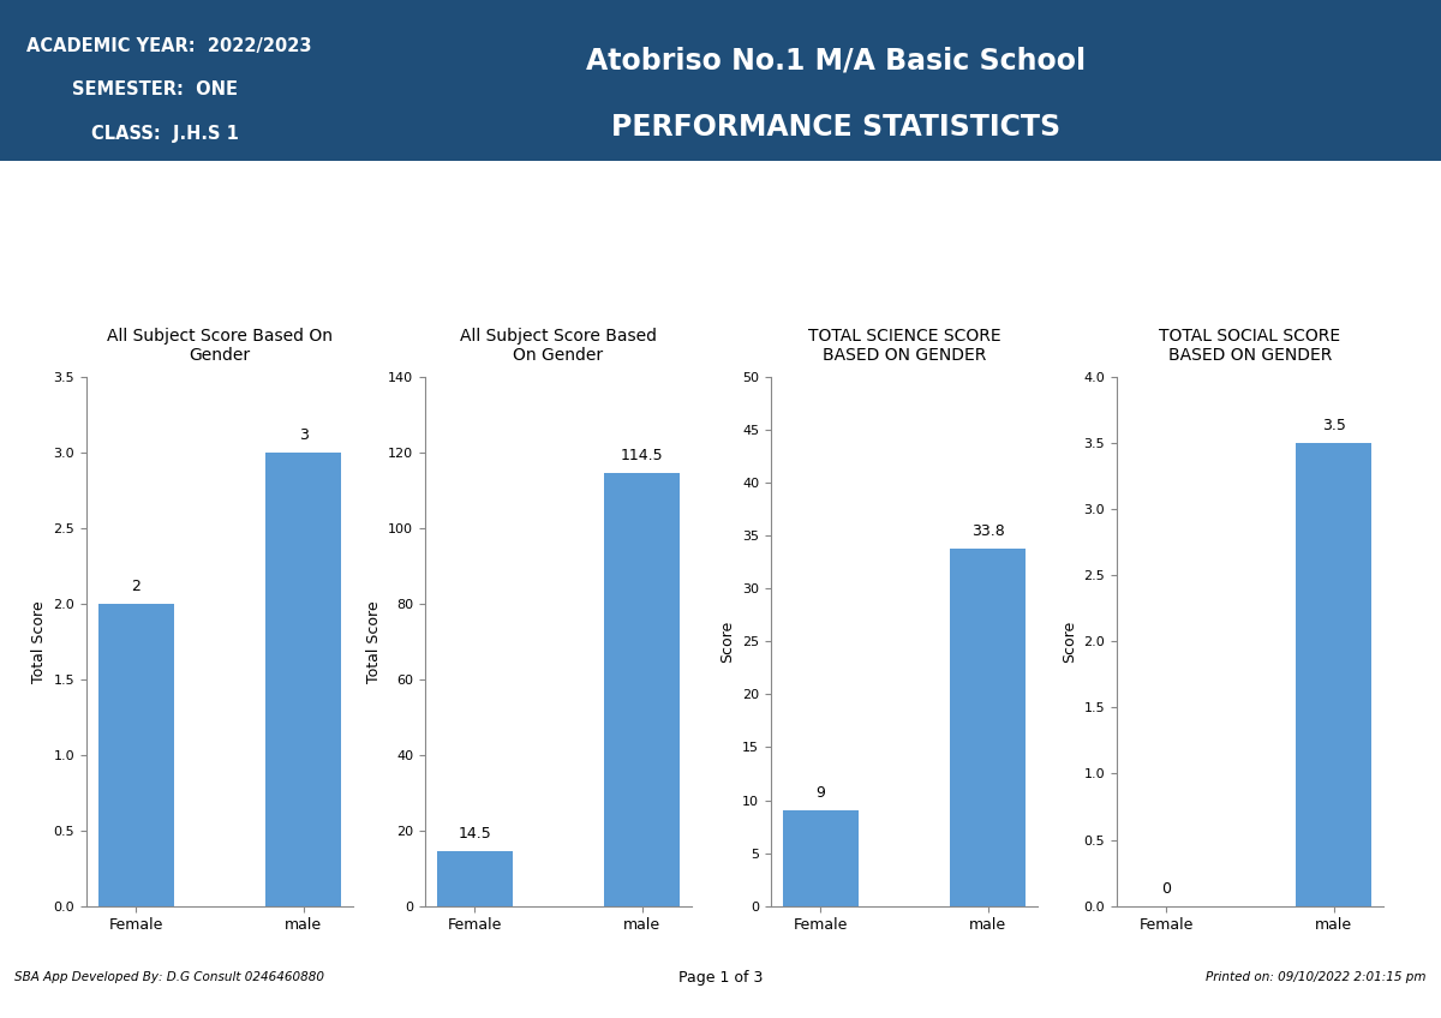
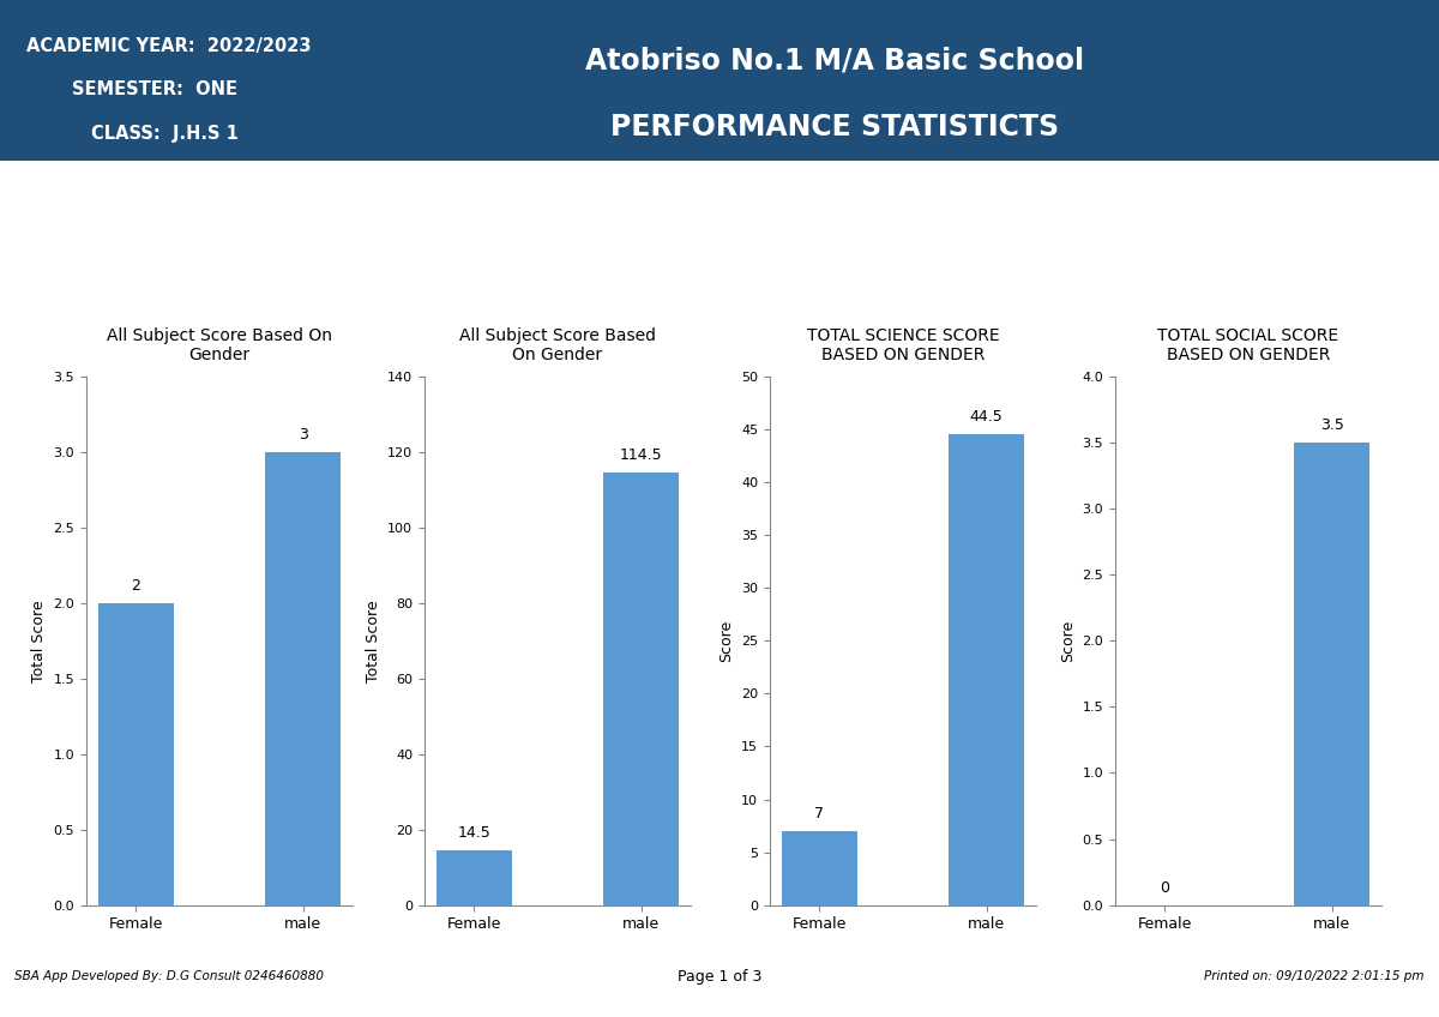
TOTAL SCIENCE SCORE BASED ON GENDER/Female: 9 -> 7
TOTAL SCIENCE SCORE BASED ON GENDER/male: 33.8 -> 44.5
